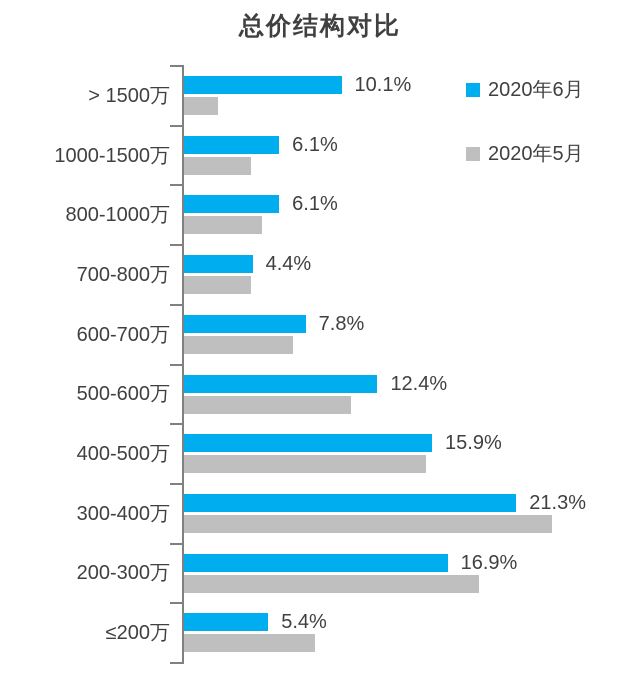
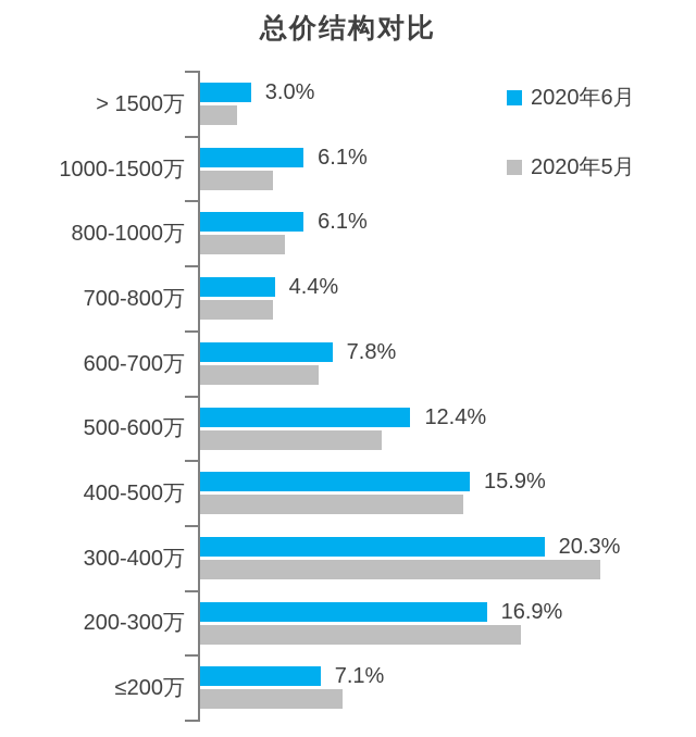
2020年6月/> 1500万: 10.1% -> 3.0%
2020年6月/300-400万: 21.3% -> 20.3%
2020年6月/≤200万: 5.4% -> 7.1%
